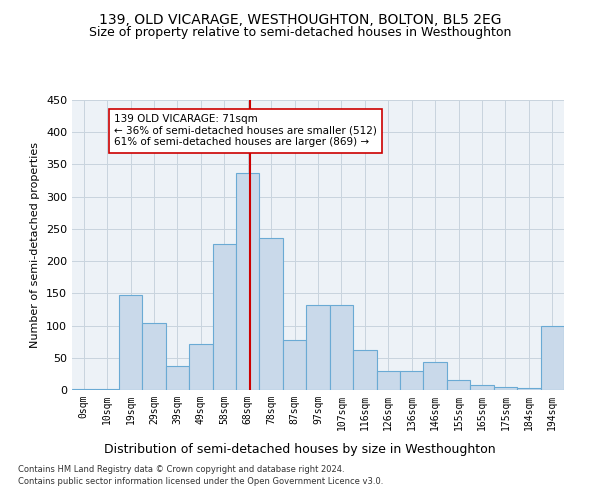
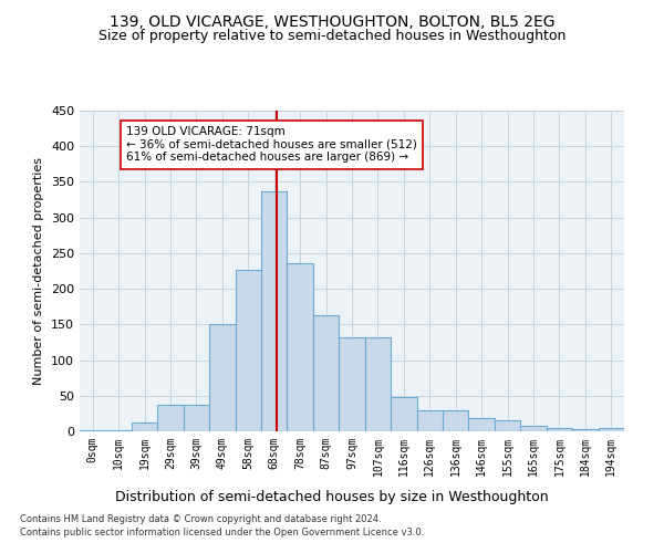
19sqm: 148 -> 12
29sqm: 104 -> 37
49sqm: 72 -> 150
87sqm: 78 -> 163
116sqm: 62 -> 48
146sqm: 44 -> 18
194sqm: 100 -> 5
